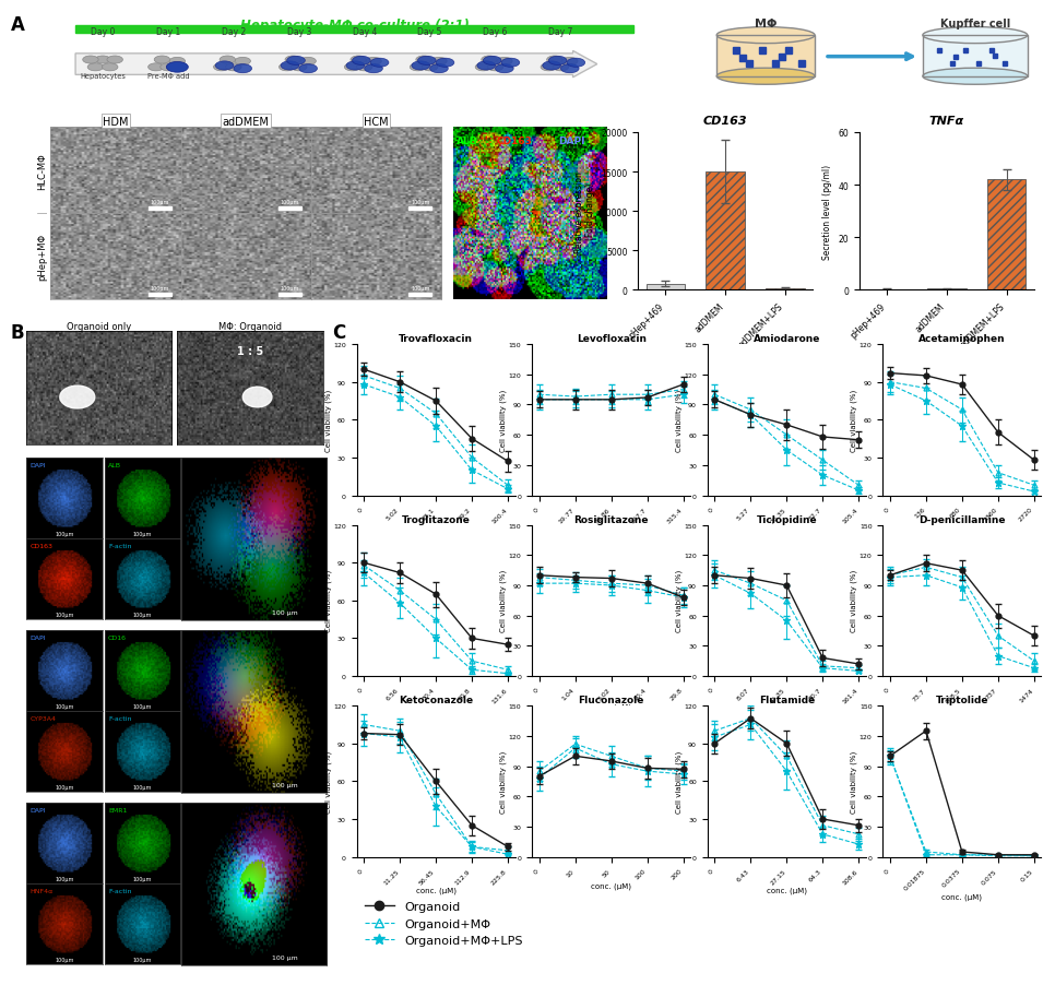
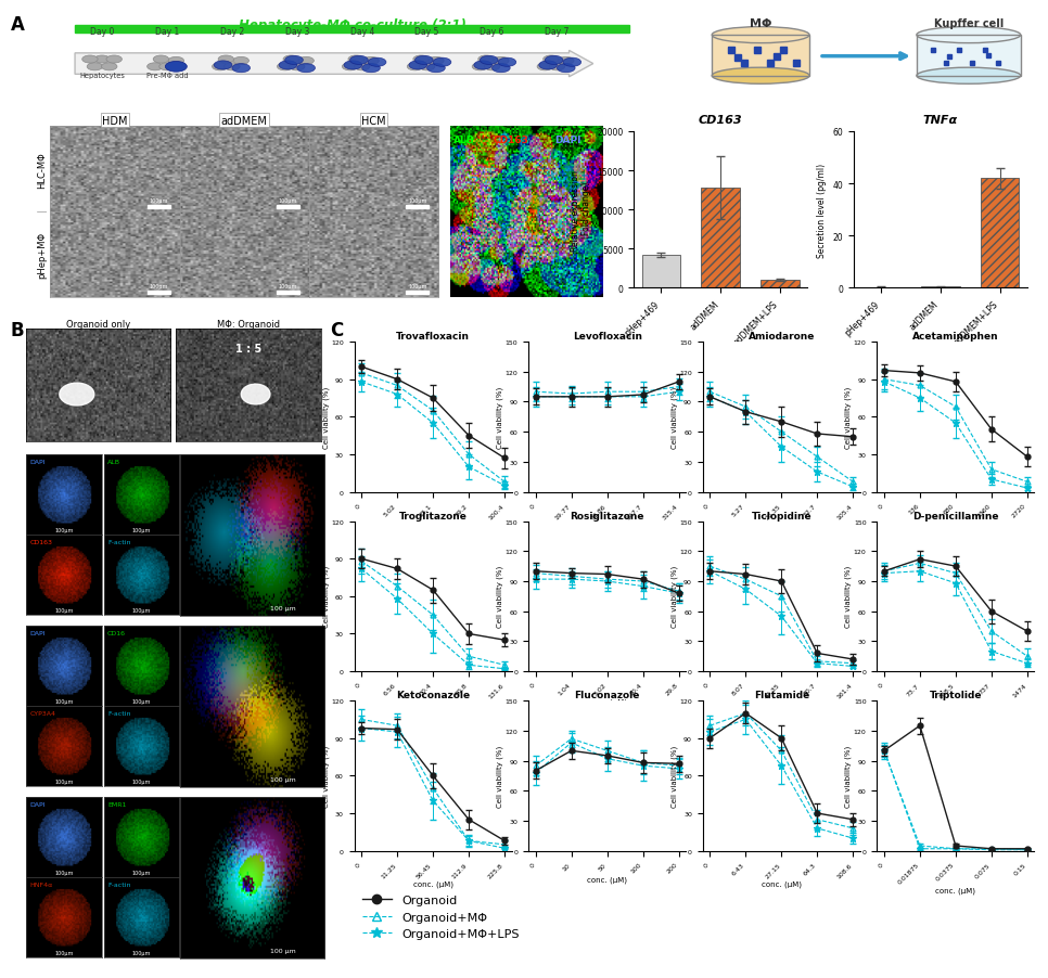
CD163/pHep+469: 800 -> 4200
CD163/adDMEM: 15000 -> 12800
CD163/adDMEM+LPS: 200 -> 1000
